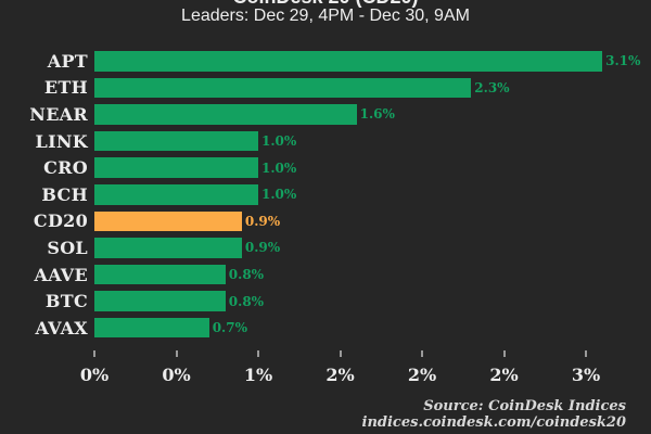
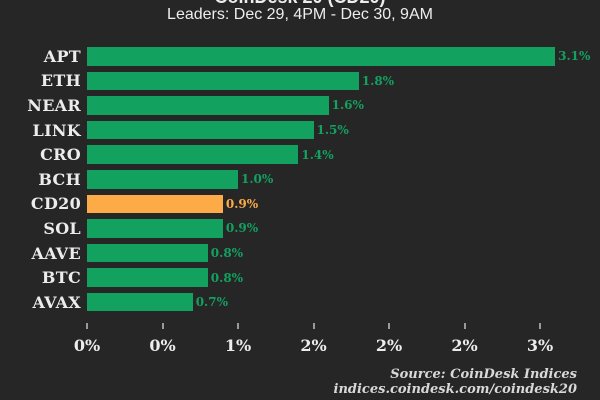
ETH: 2.3% -> 1.8%
LINK: 1.0% -> 1.5%
CRO: 1.0% -> 1.4%
